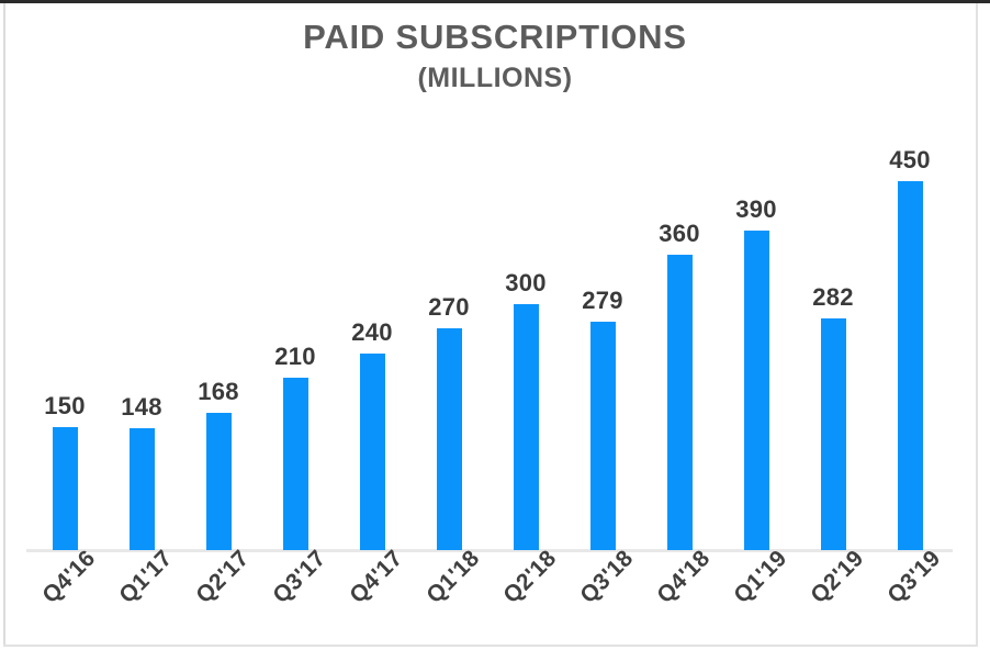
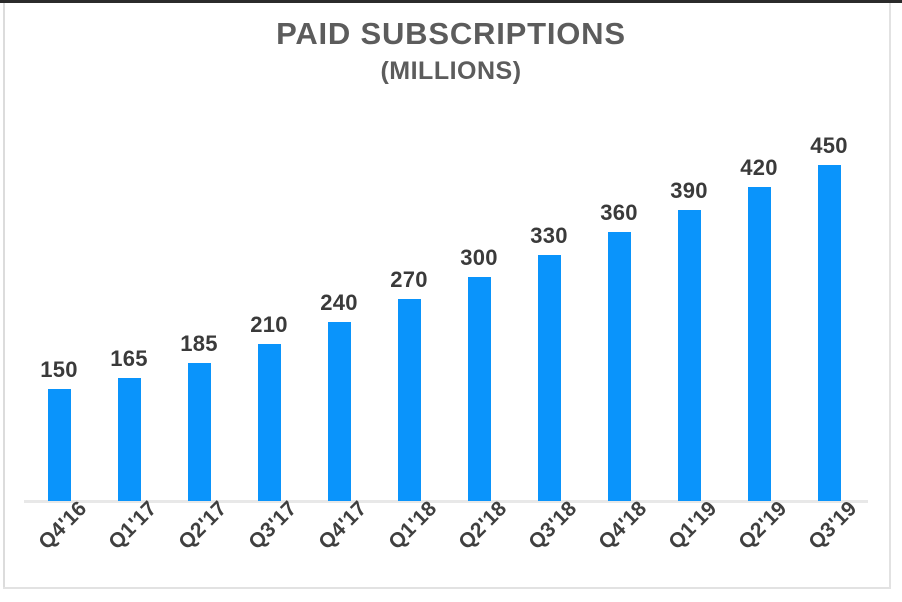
Q1'17: 148 -> 165
Q2'17: 168 -> 185
Q3'18: 279 -> 330
Q2'19: 282 -> 420
